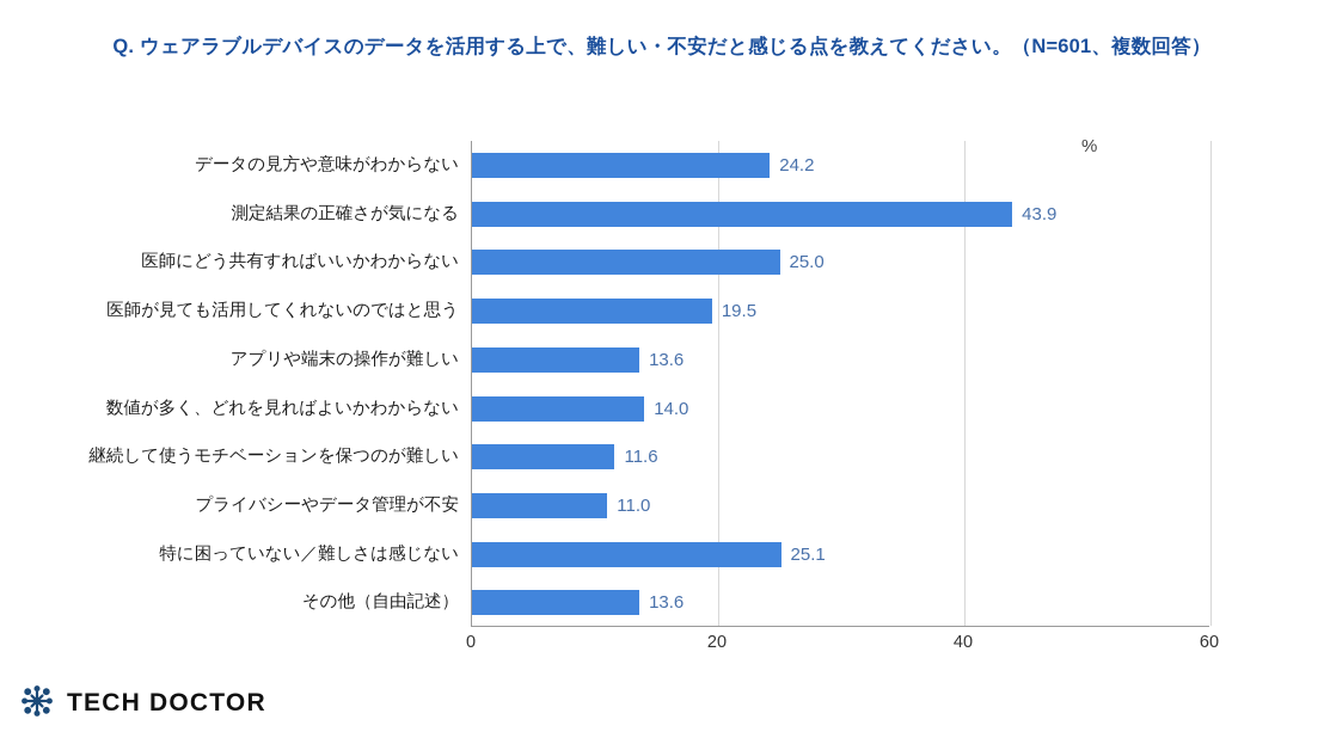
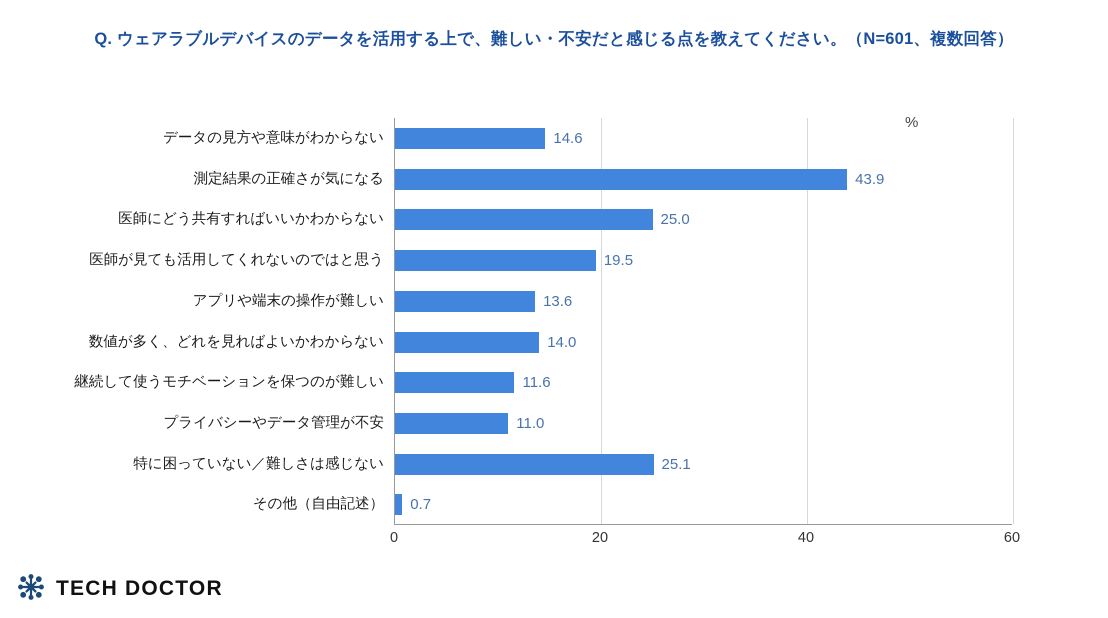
データの見方や意味がわからない: 24.2 -> 14.6
その他（自由記述）: 13.6 -> 0.7
